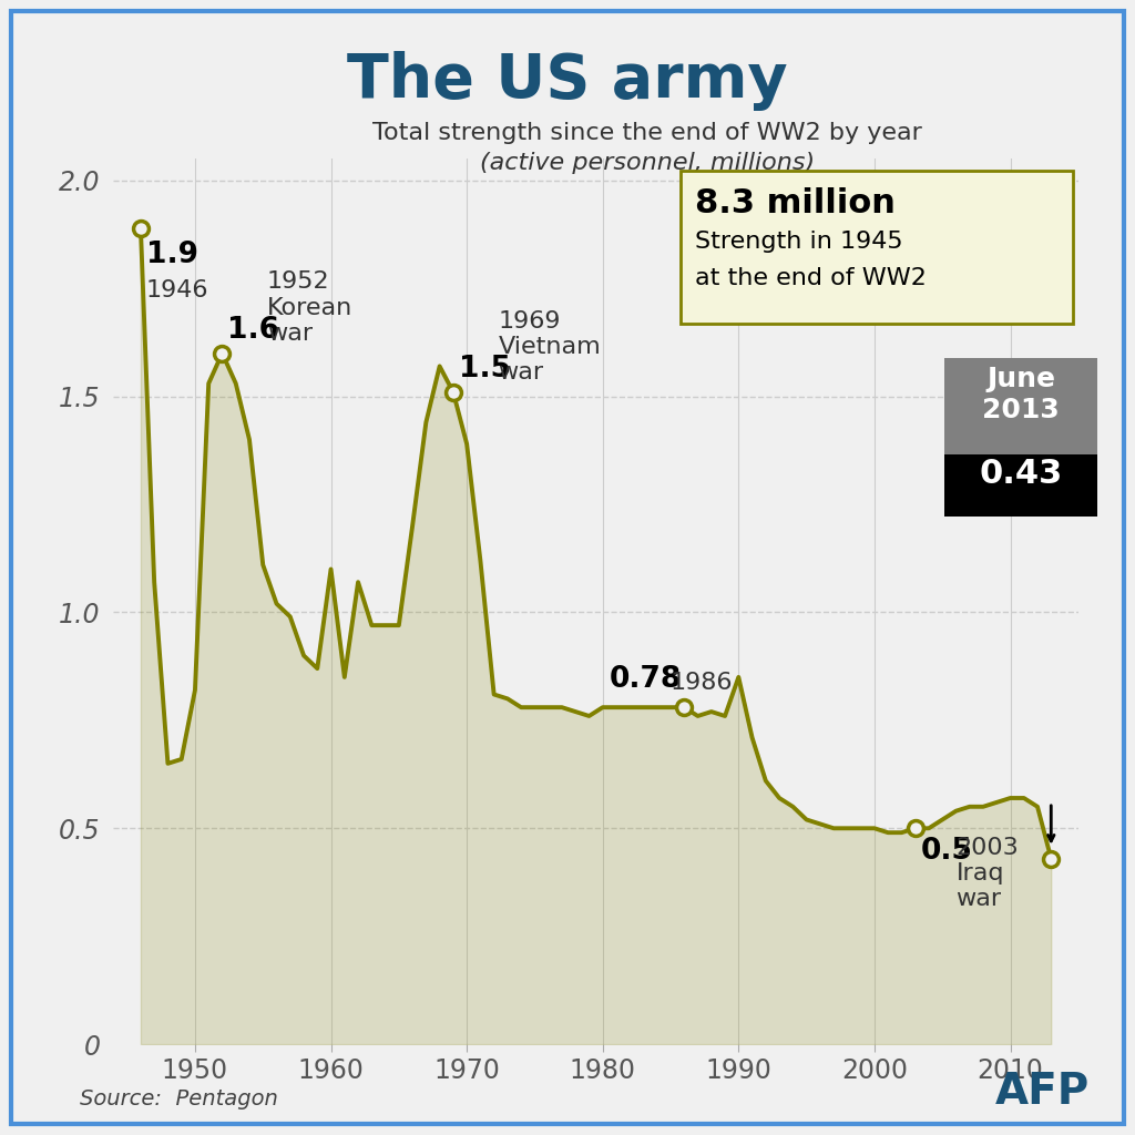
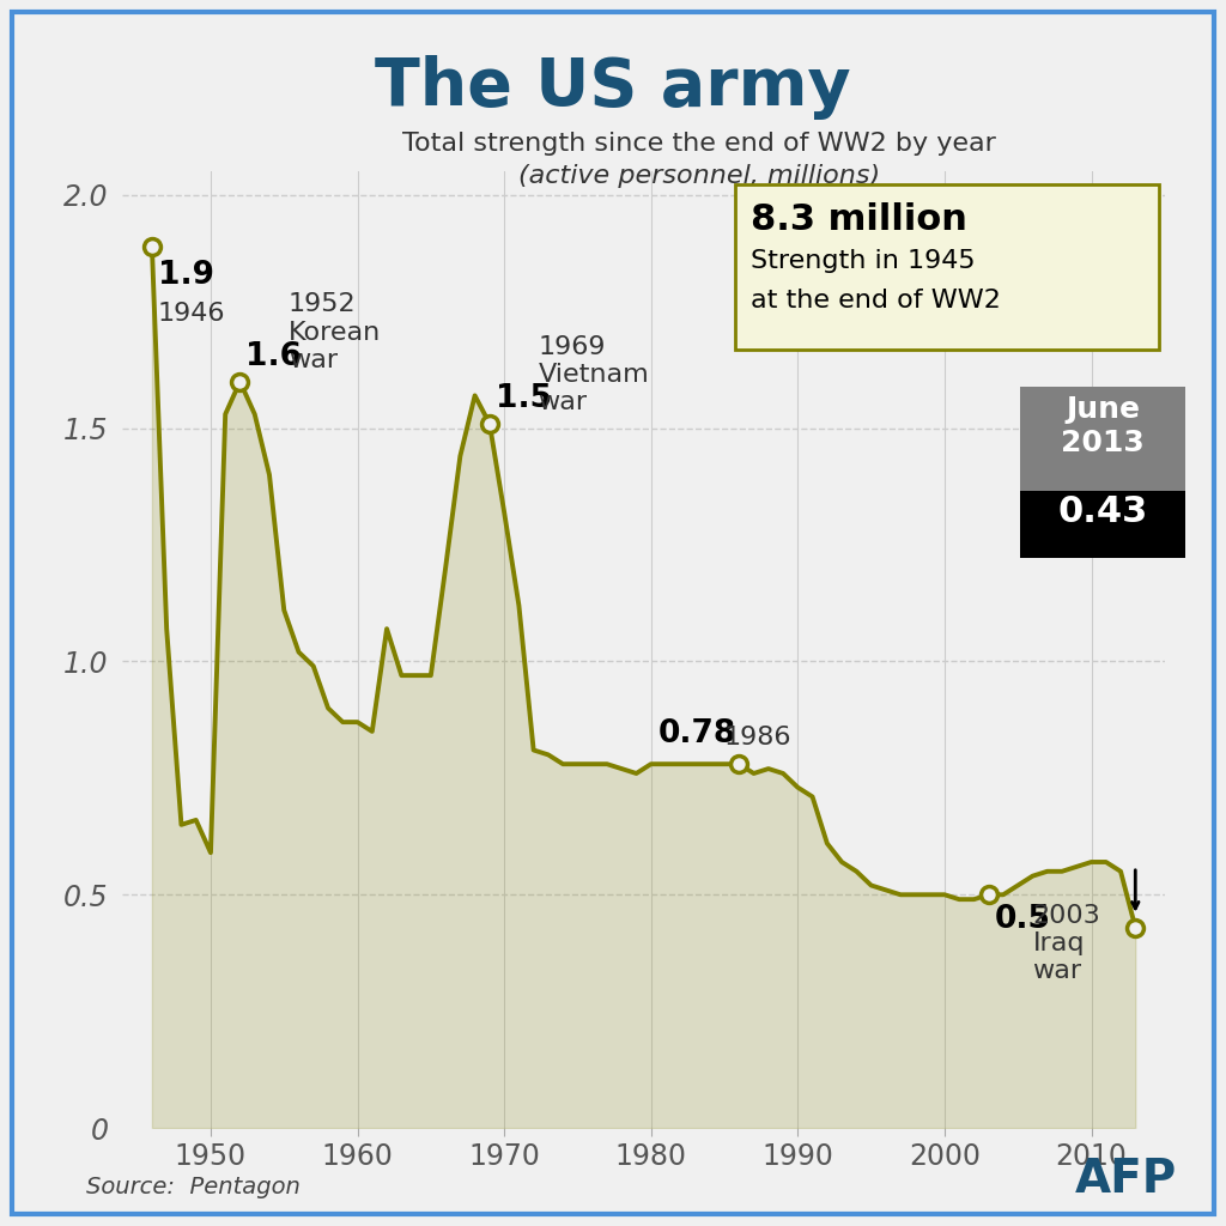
1950: 0.82 -> 0.59
1960: 1.10 -> 0.87
1970: 1.39 -> 1.32
1990: 0.85 -> 0.73
